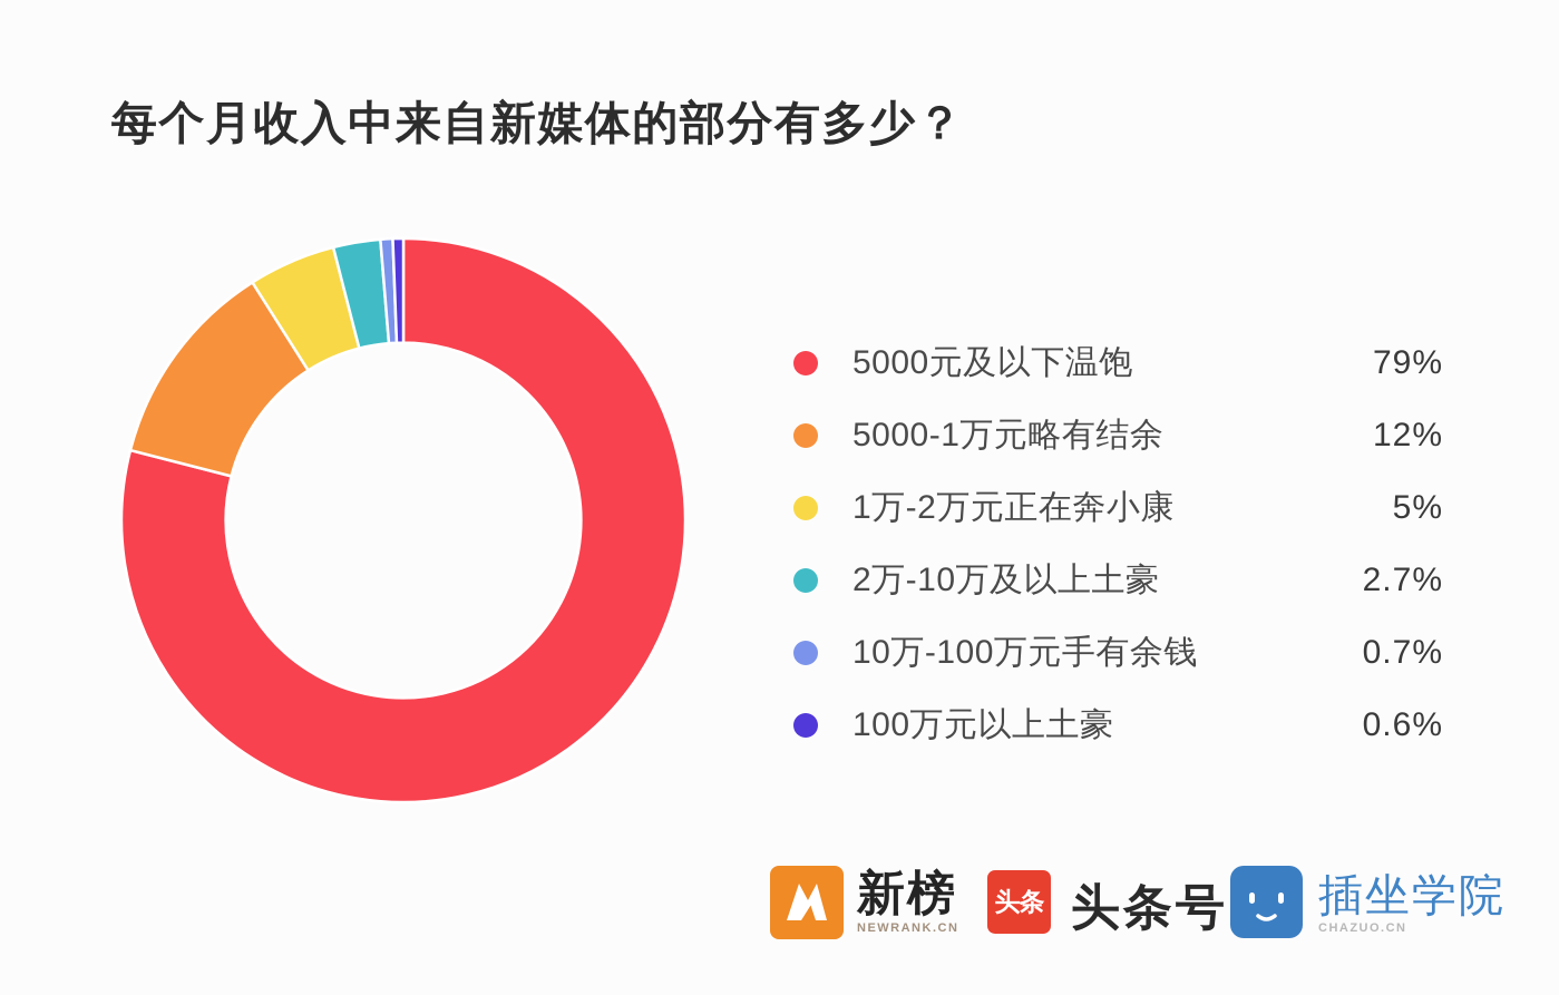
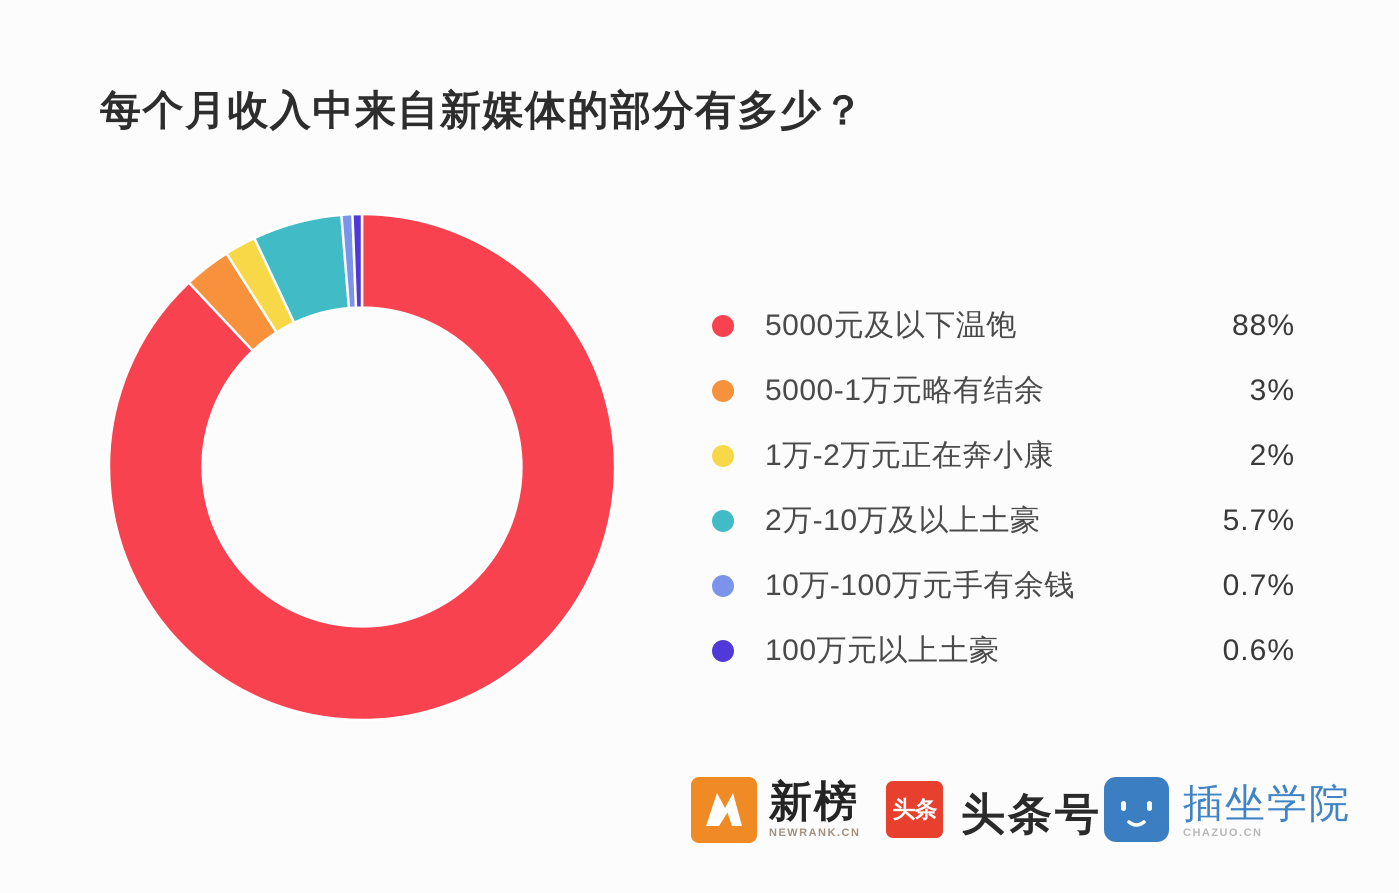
5000元及以下温饱: 79% -> 88%
5000-1万元略有结余: 12% -> 3%
1万-2万元正在奔小康: 5% -> 2%
2万-10万及以上土豪: 2.7% -> 5.7%
